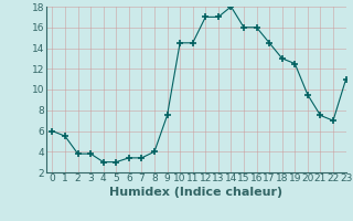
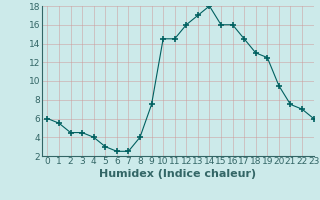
2: 3.8 -> 4.5
3: 3.8 -> 4.5
4: 3.0 -> 4.0
6: 3.4 -> 2.5
7: 3.4 -> 2.5
12: 17.0 -> 16.0
23: 11.0 -> 6.0
